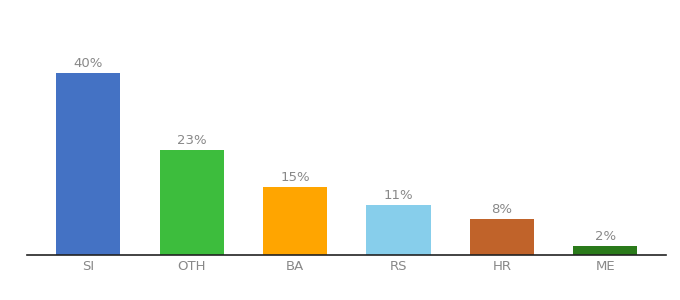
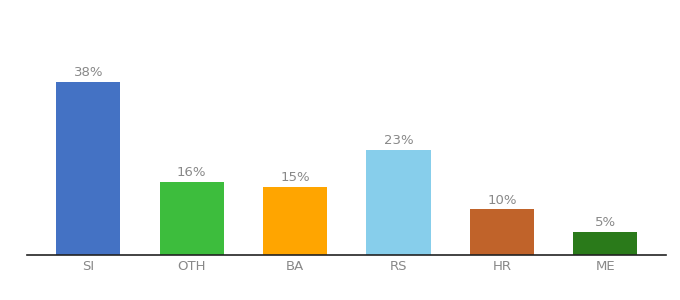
SI: 40% -> 38%
OTH: 23% -> 16%
RS: 11% -> 23%
HR: 8% -> 10%
ME: 2% -> 5%
